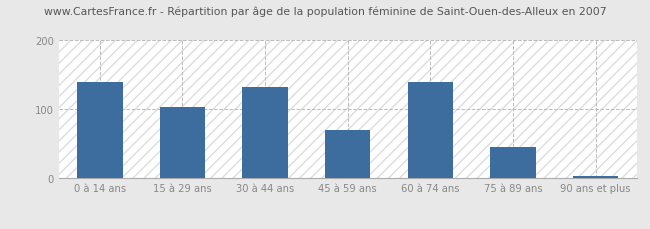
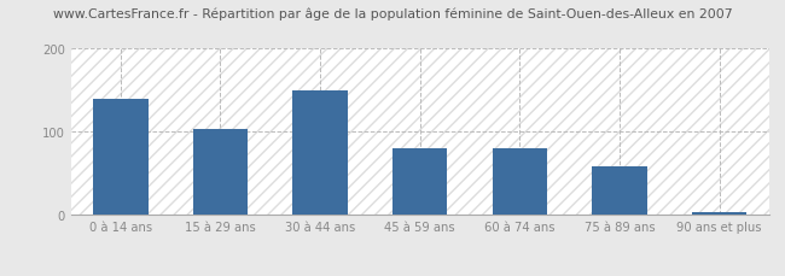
30 à 44 ans: 132 -> 150
45 à 59 ans: 70 -> 80
60 à 74 ans: 140 -> 80
75 à 89 ans: 46 -> 58
